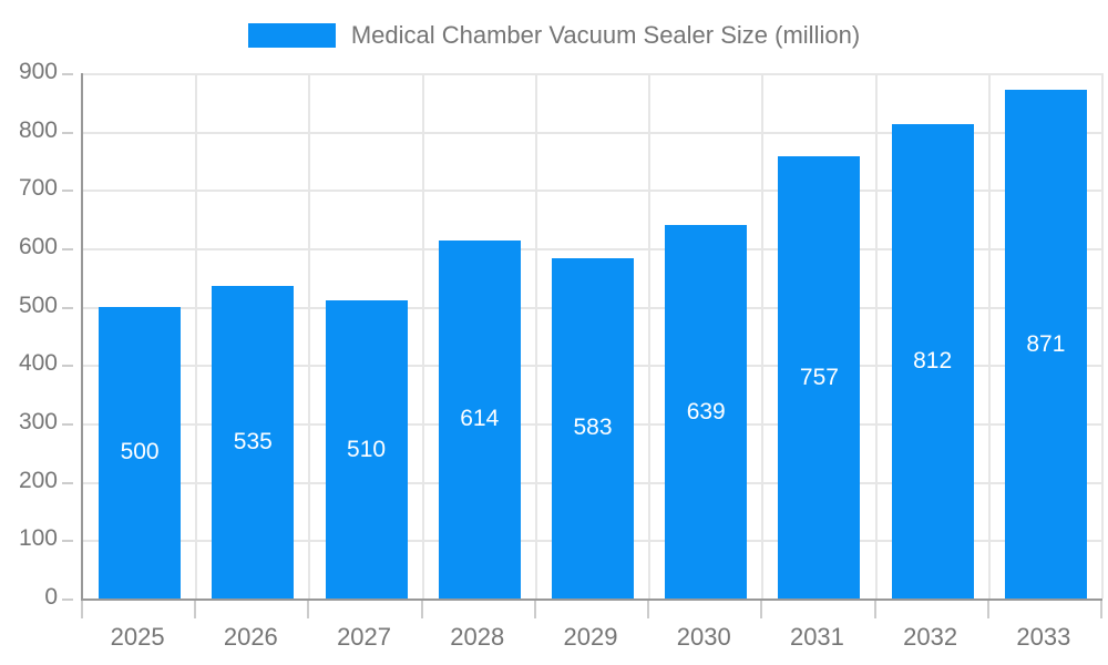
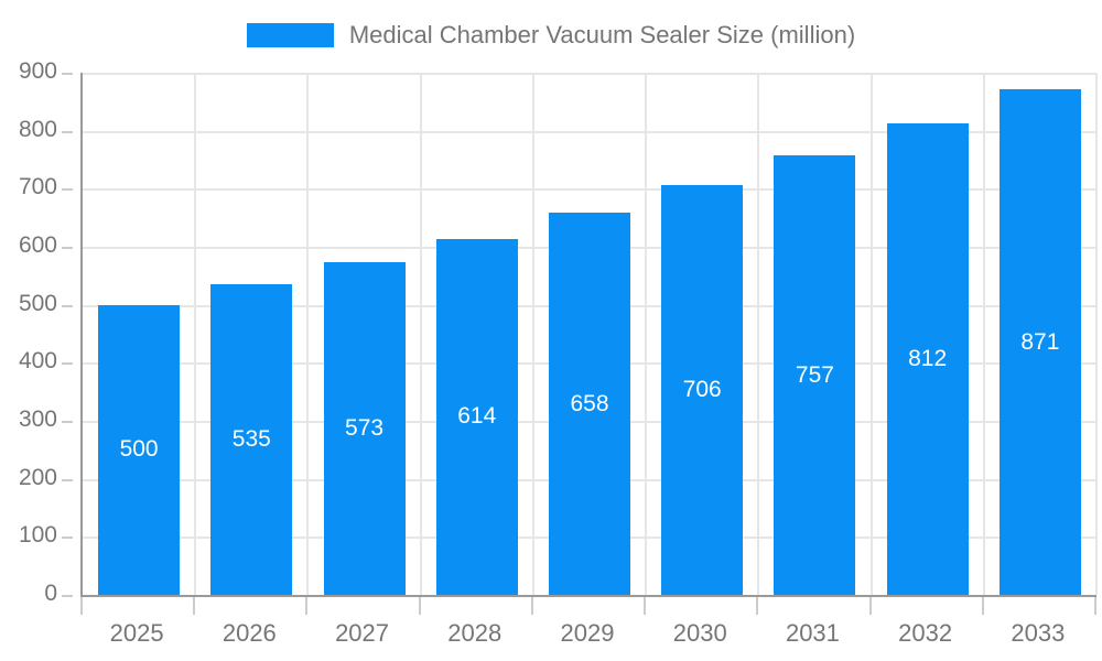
2027: 510 -> 573
2029: 583 -> 658
2030: 639 -> 706
